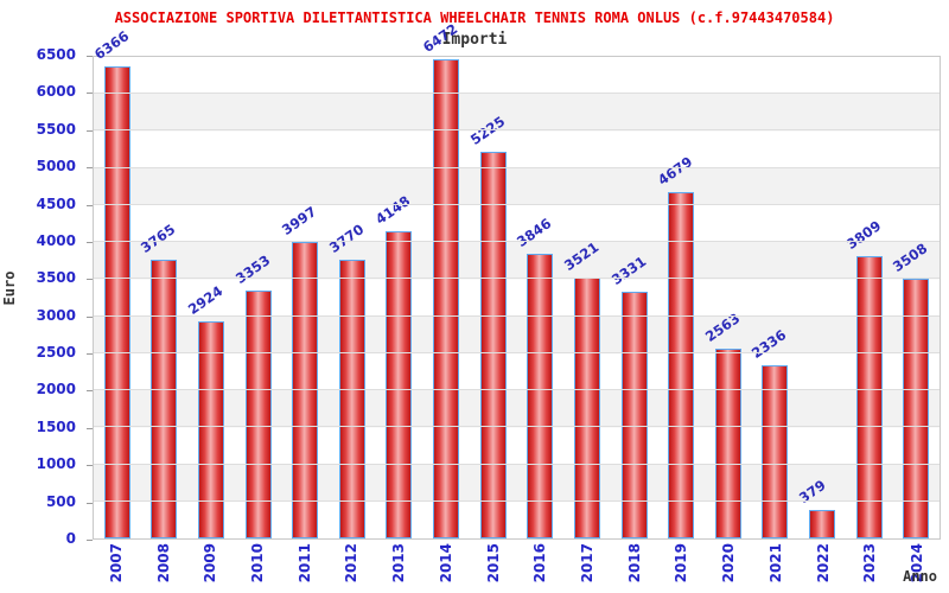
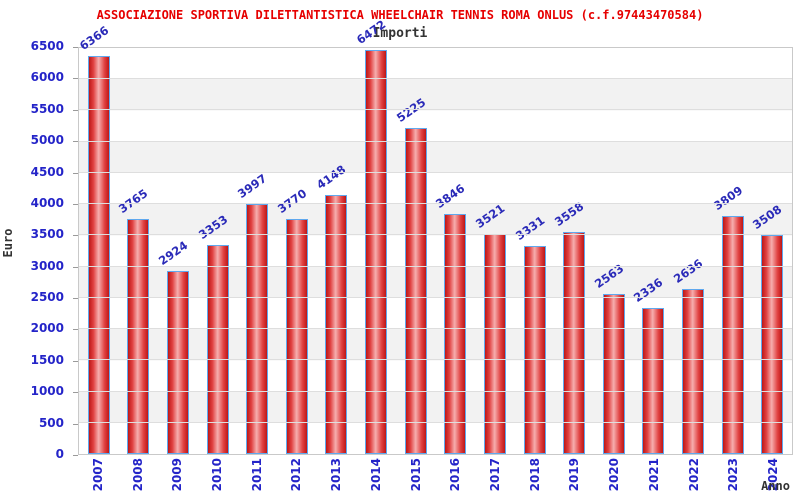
2019: 4679 -> 3558
2022: 379 -> 2636
